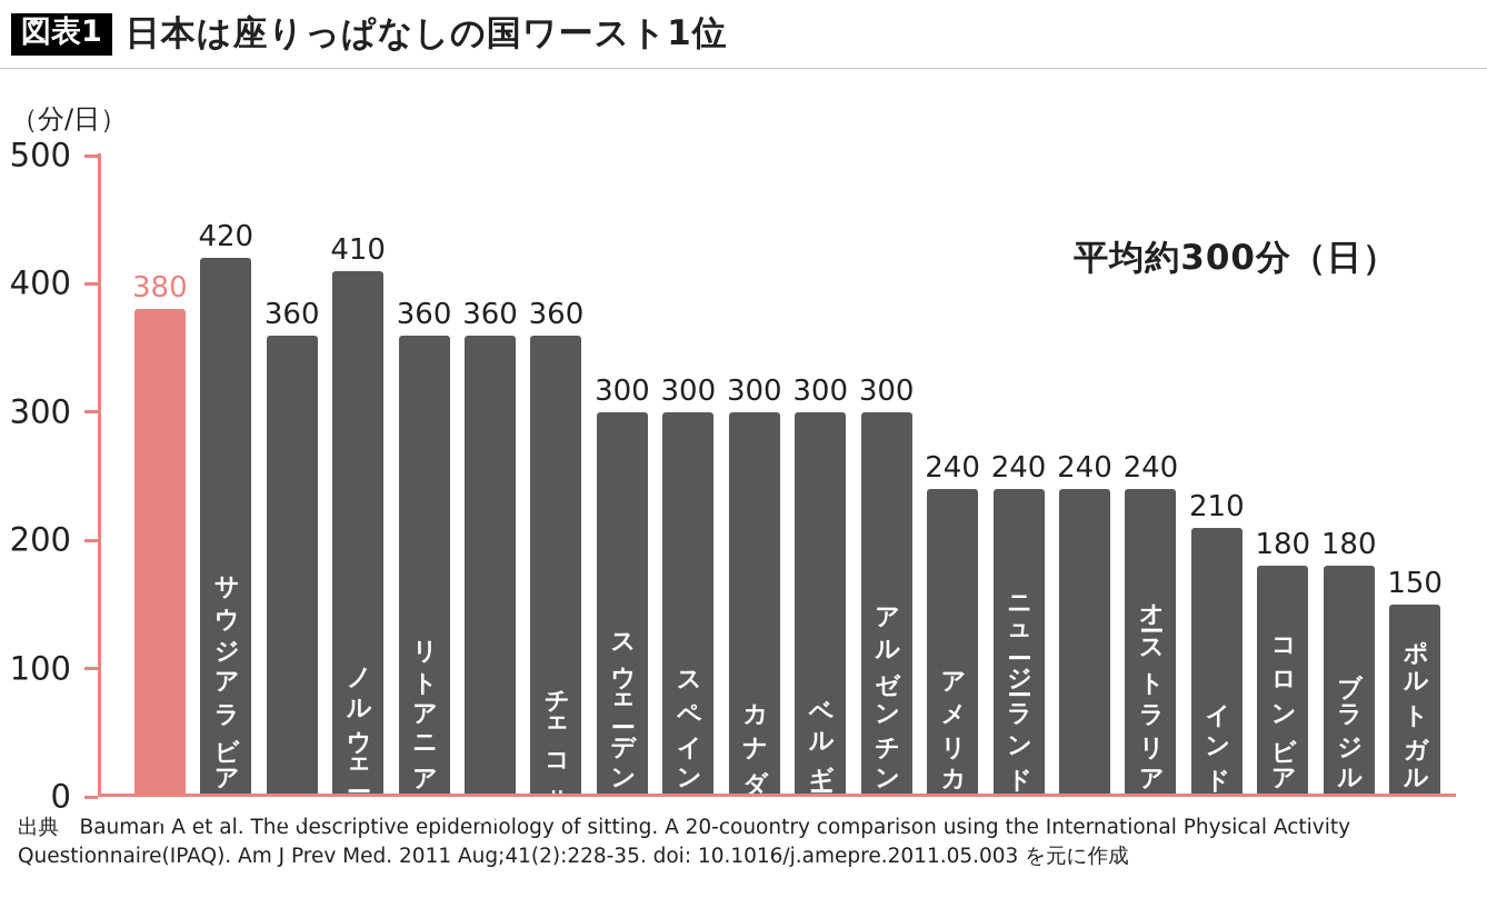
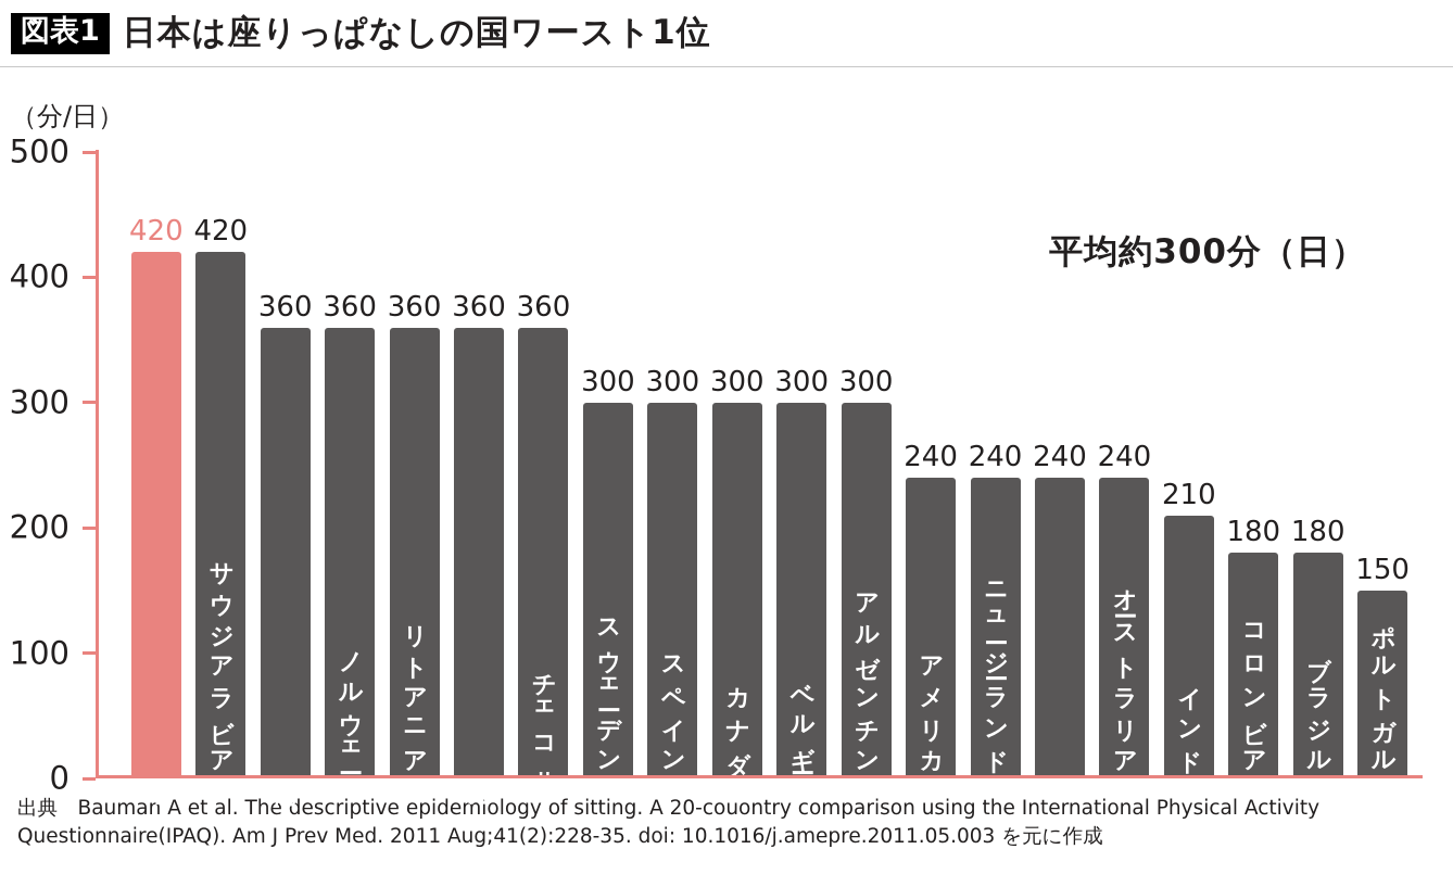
日本: 380 -> 420
ノルウェー: 410 -> 360
